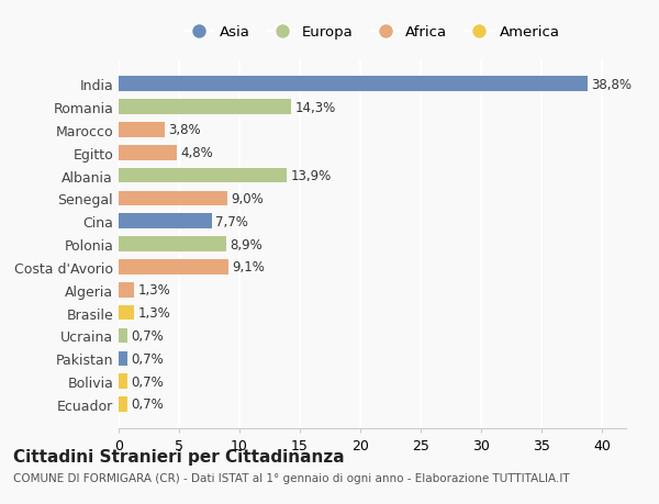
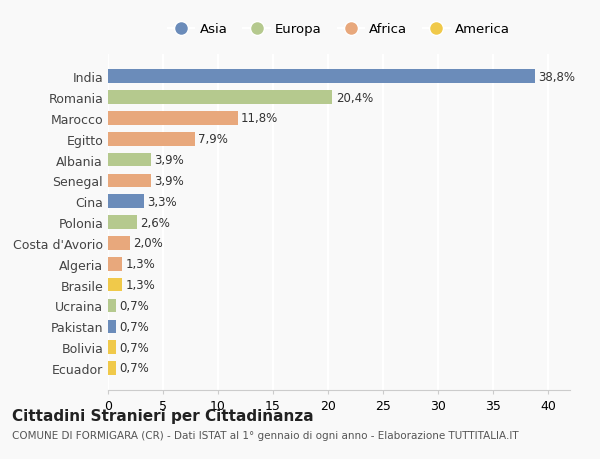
Romania: 14,3% -> 20,4%
Marocco: 3,8% -> 11,8%
Egitto: 4,8% -> 7,9%
Albania: 13,9% -> 3,9%
Senegal: 9,0% -> 3,9%
Cina: 7,7% -> 3,3%
Polonia: 8,9% -> 2,6%
Costa d'Avorio: 9,1% -> 2,0%
